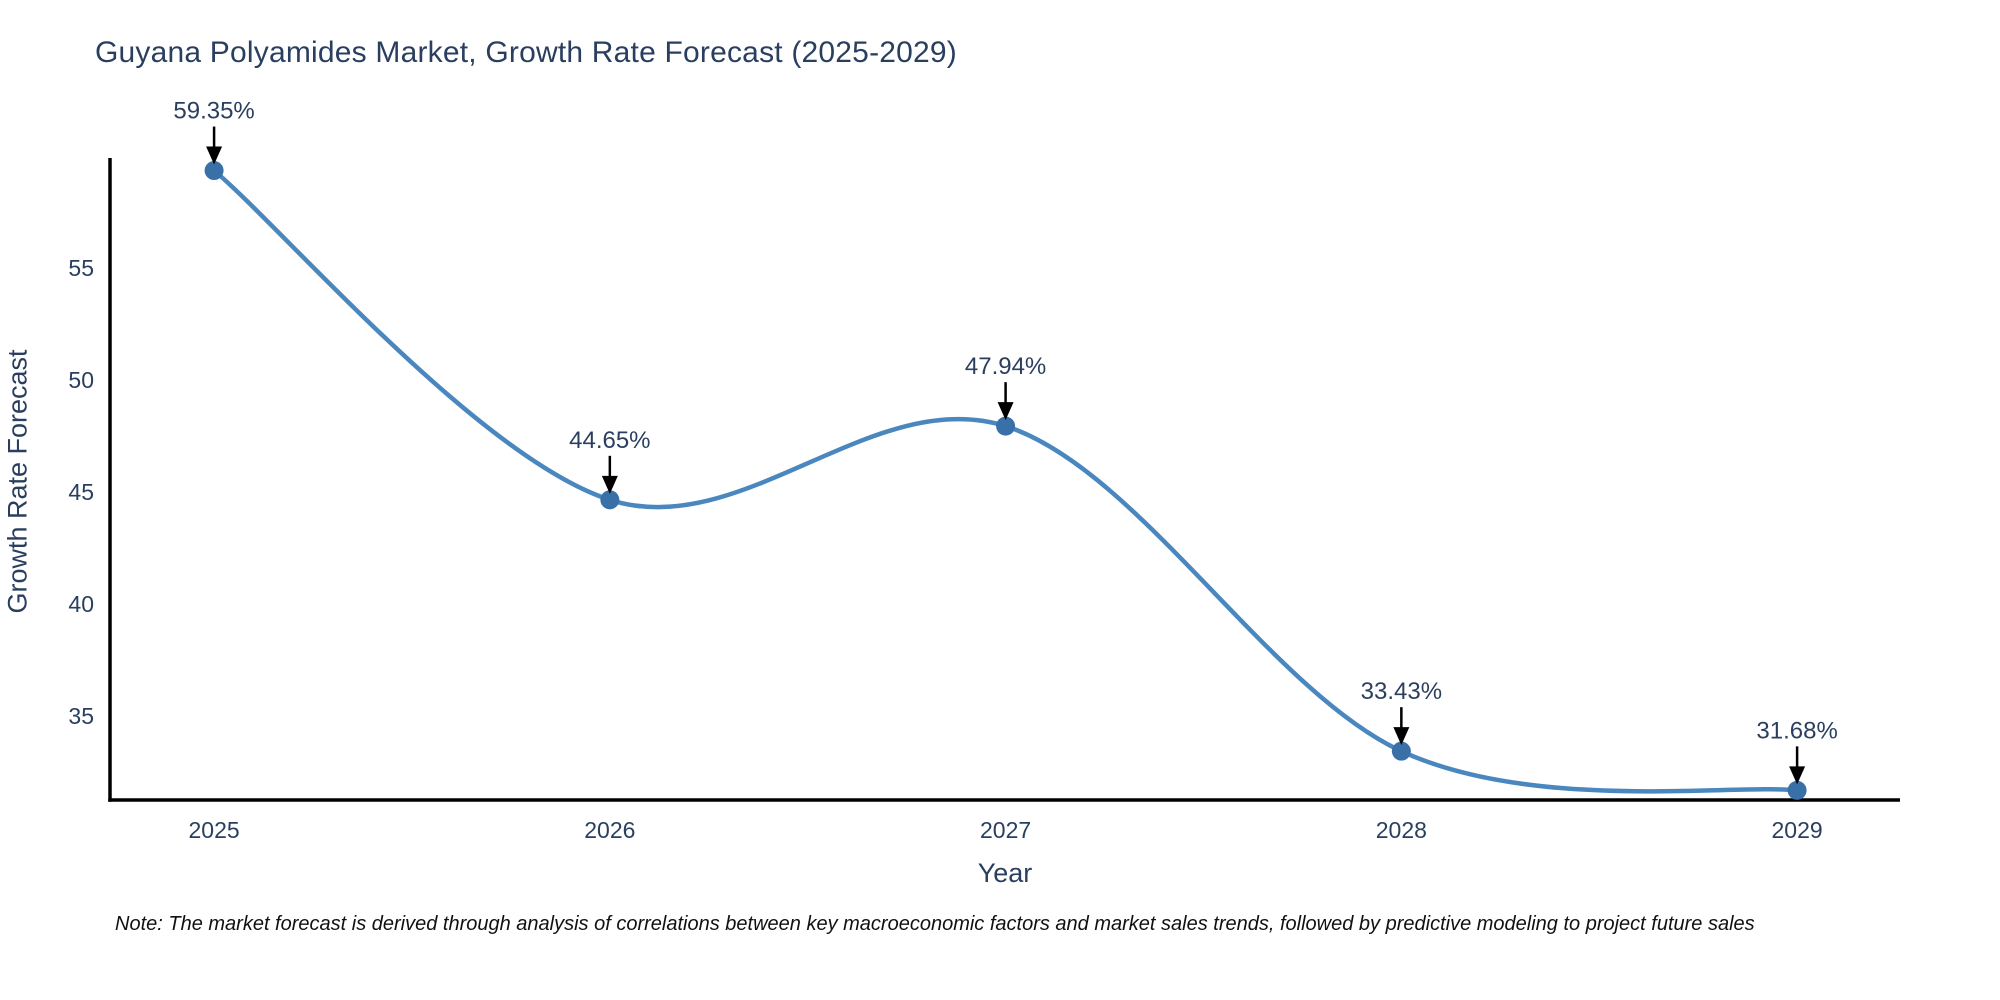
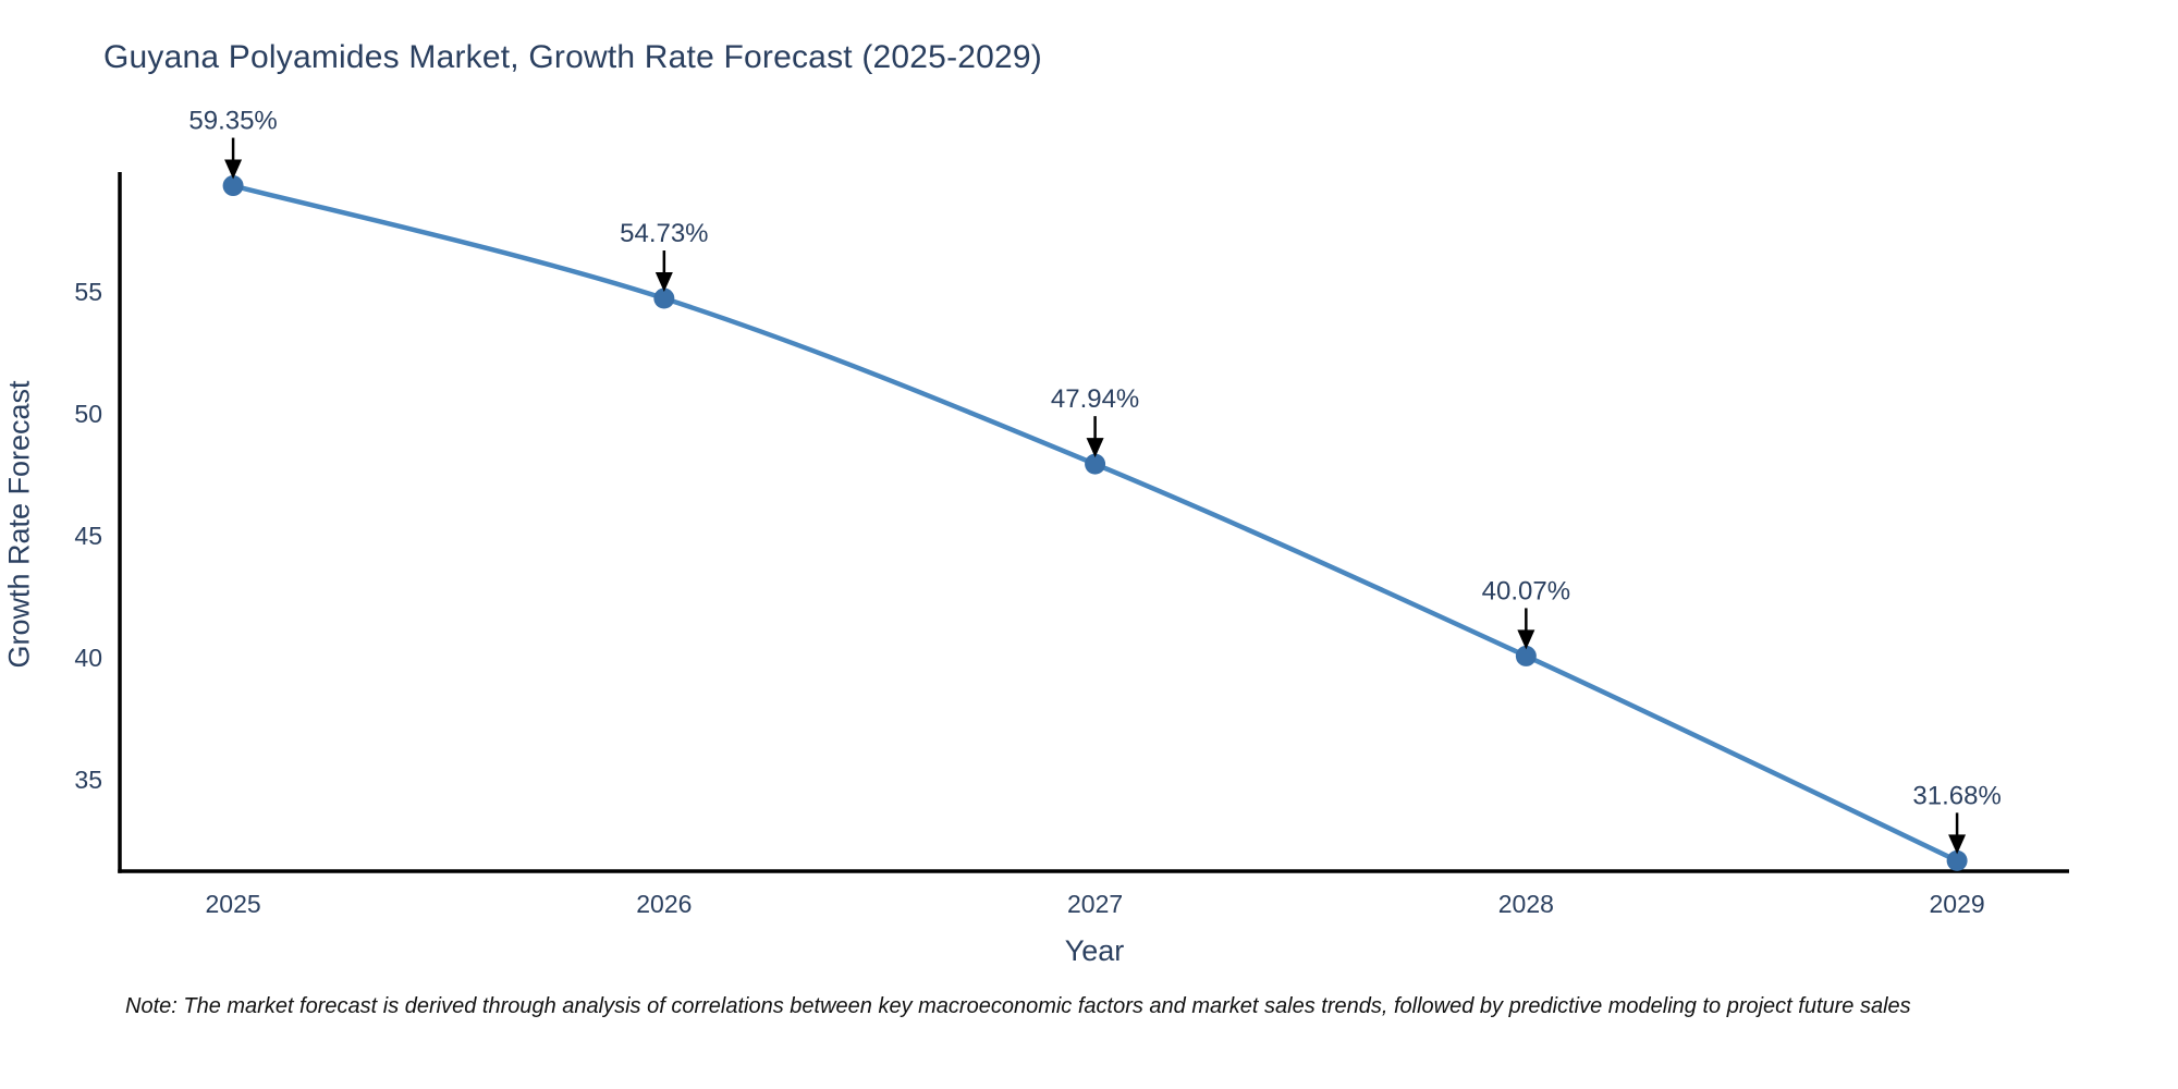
2026: 44.65% -> 54.73%
2028: 33.43% -> 40.07%
